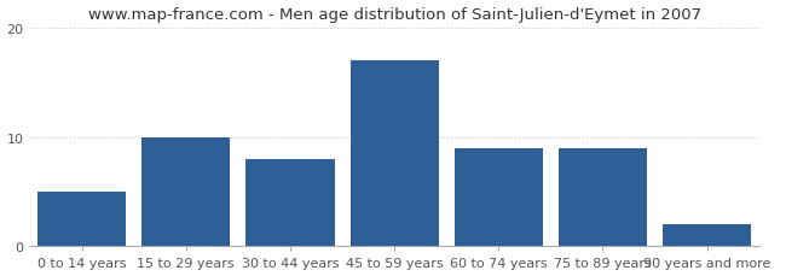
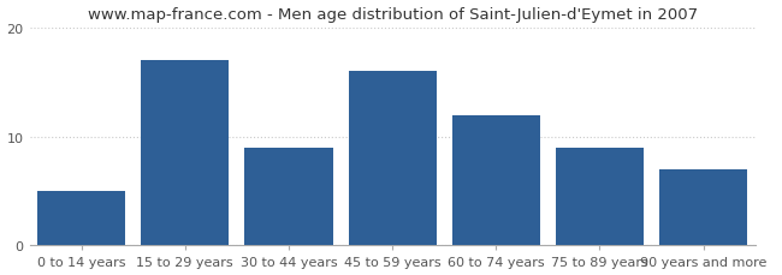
15 to 29 years: 10 -> 17
30 to 44 years: 8 -> 9
45 to 59 years: 17 -> 16
60 to 74 years: 9 -> 12
90 years and more: 2 -> 7
